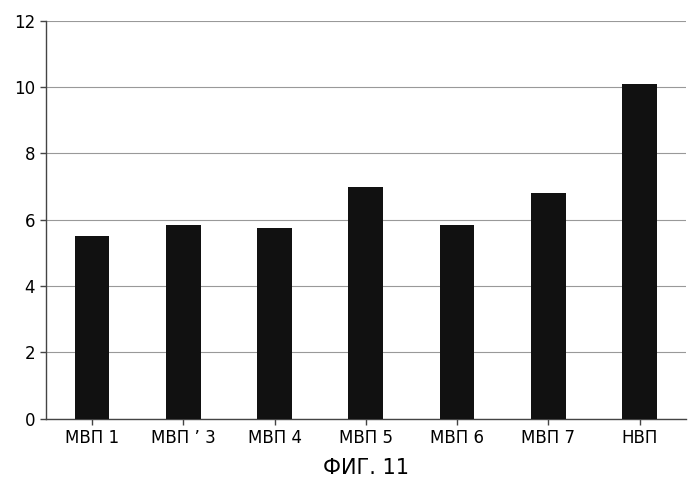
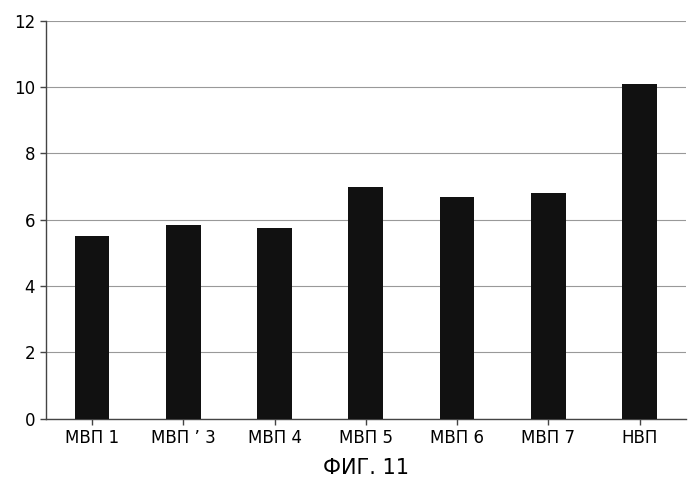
МВП 6: 5.85 -> 6.70
